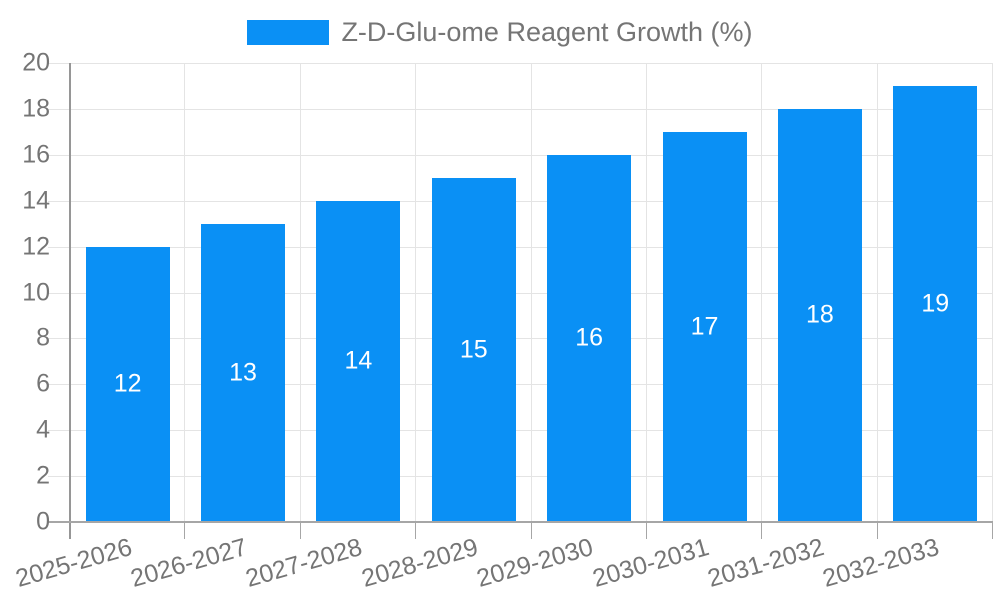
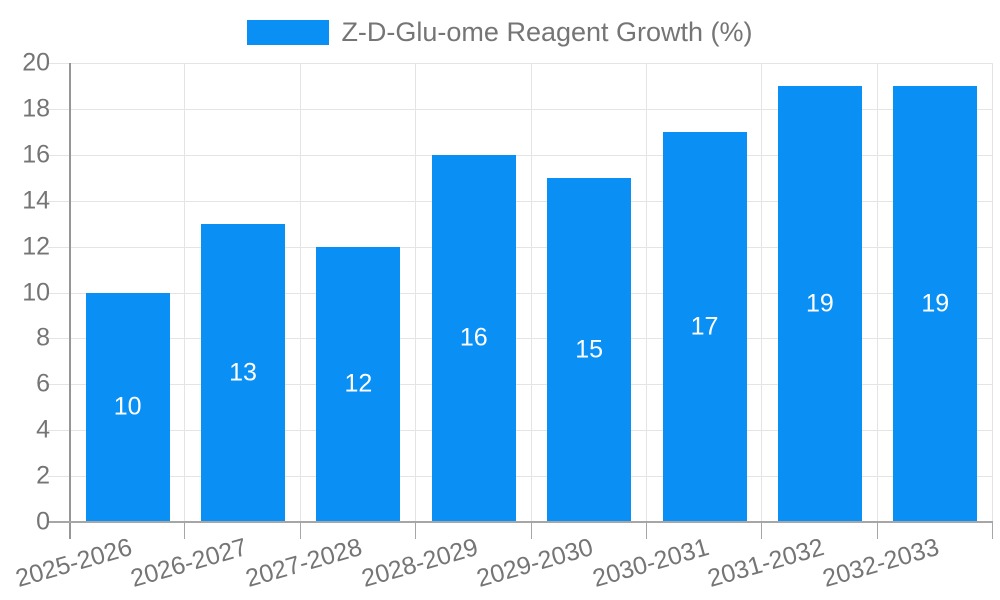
2025-2026: 12 -> 10
2027-2028: 14 -> 12
2028-2029: 15 -> 16
2029-2030: 16 -> 15
2031-2032: 18 -> 19
